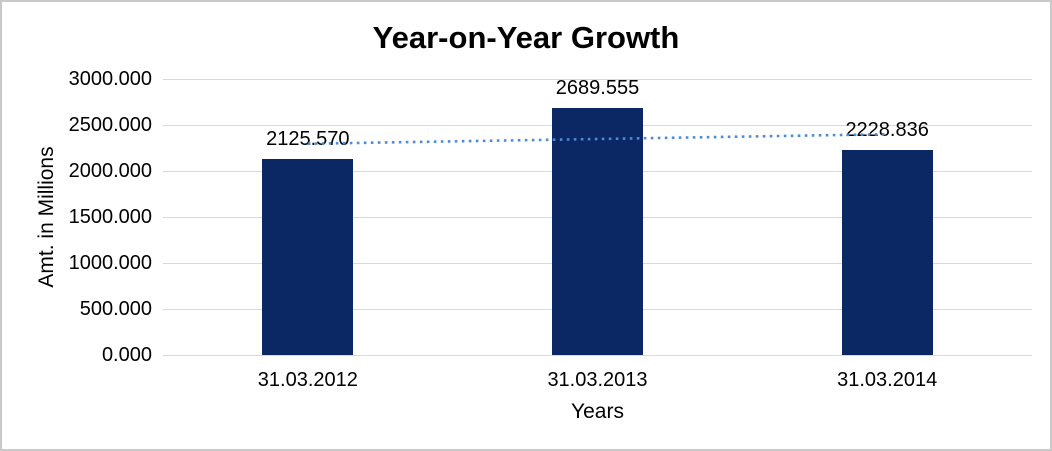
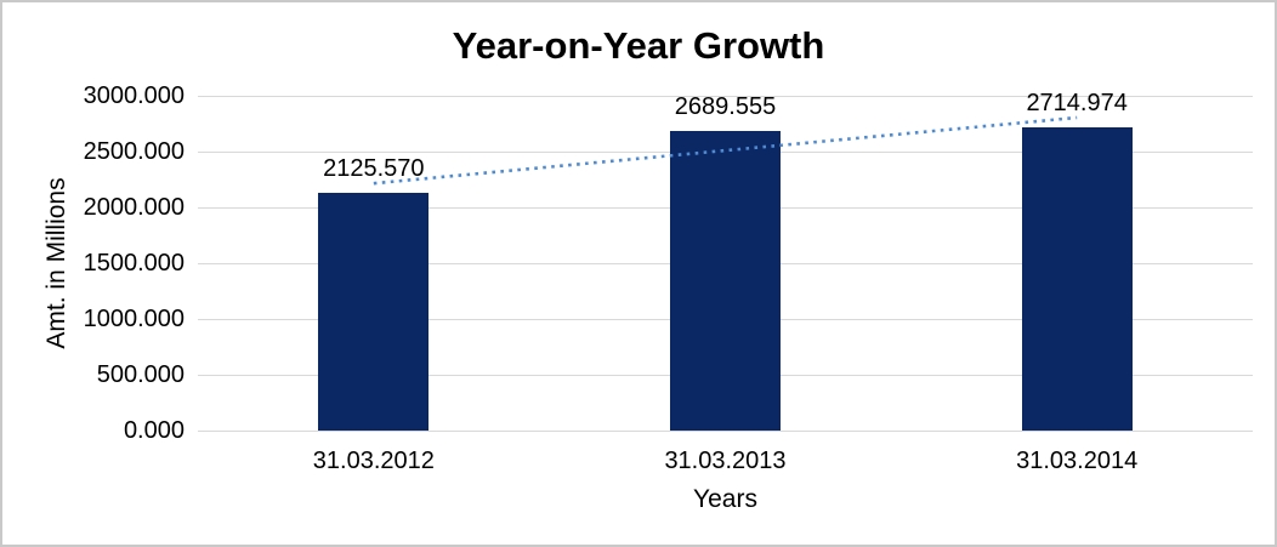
31.03.2014: 2228.836 -> 2714.974
